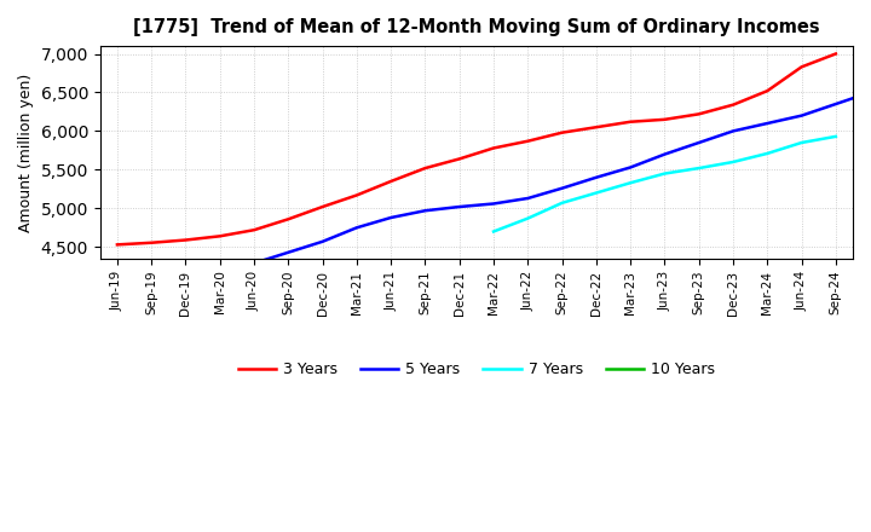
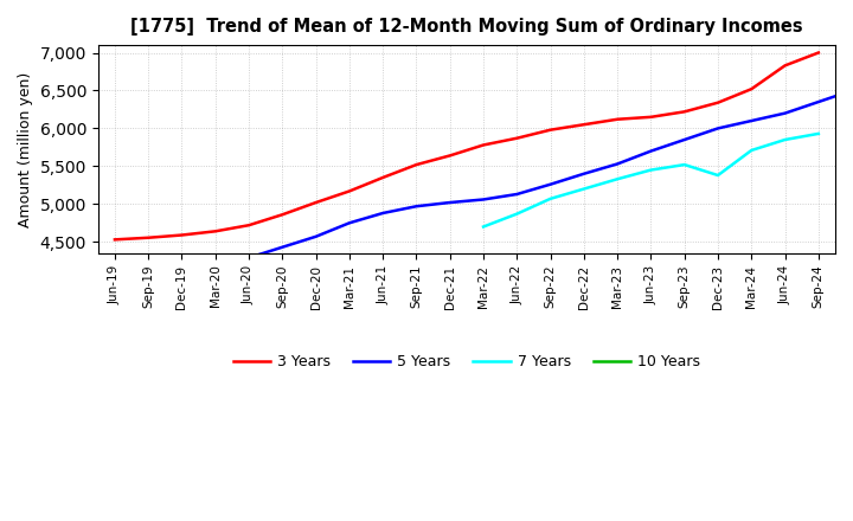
7 Years/Dec-23: 5,600 -> 5,380
